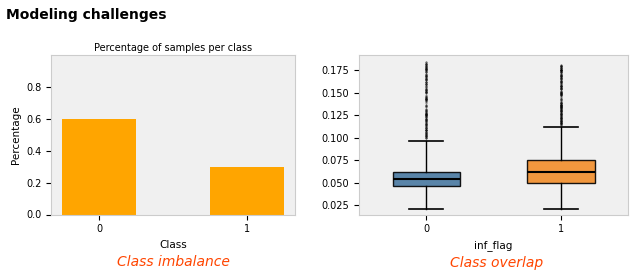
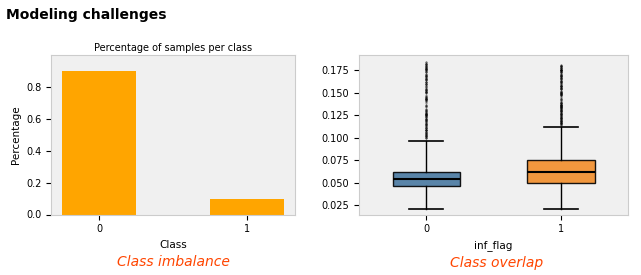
Percentage of samples per class/0: 0.6 -> 0.9
Percentage of samples per class/1: 0.3 -> 0.1
